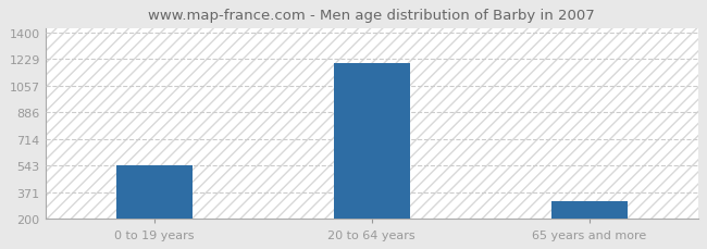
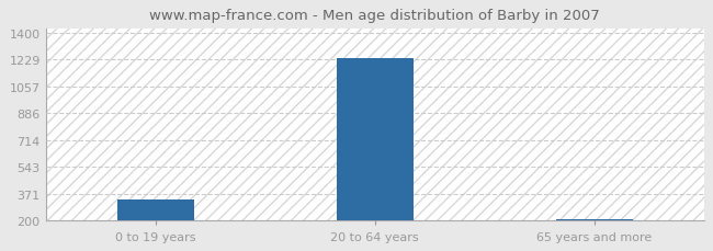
0 to 19 years: 540 -> 330
20 to 64 years: 1200 -> 1240
65 years and more: 310 -> 210
